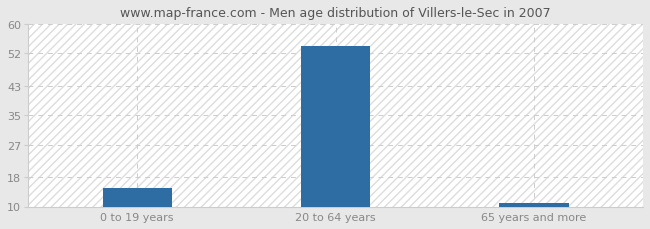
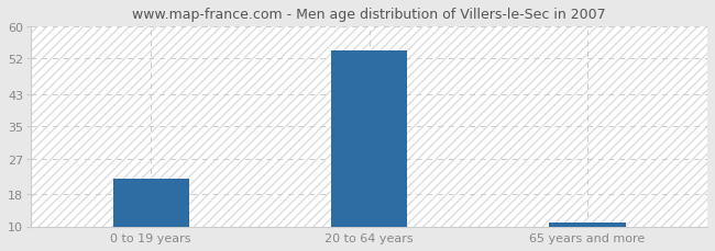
0 to 19 years: 15 -> 22
